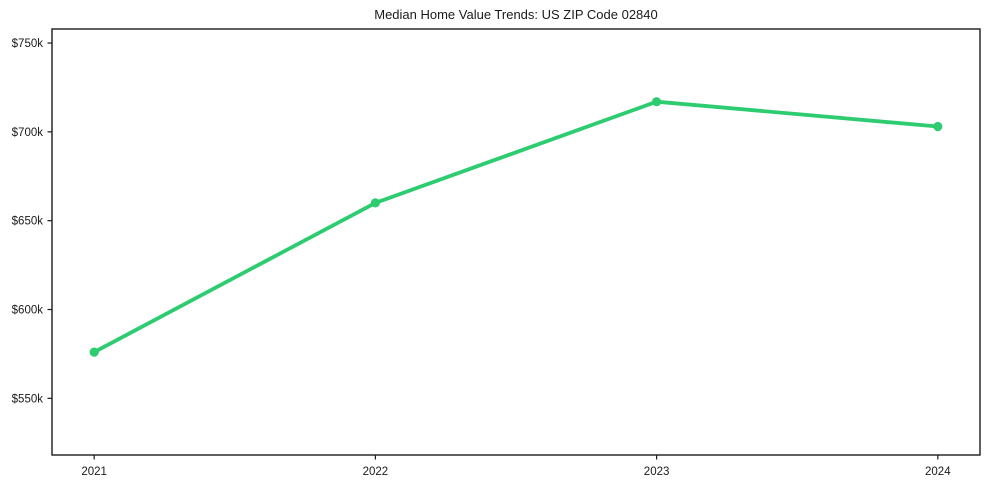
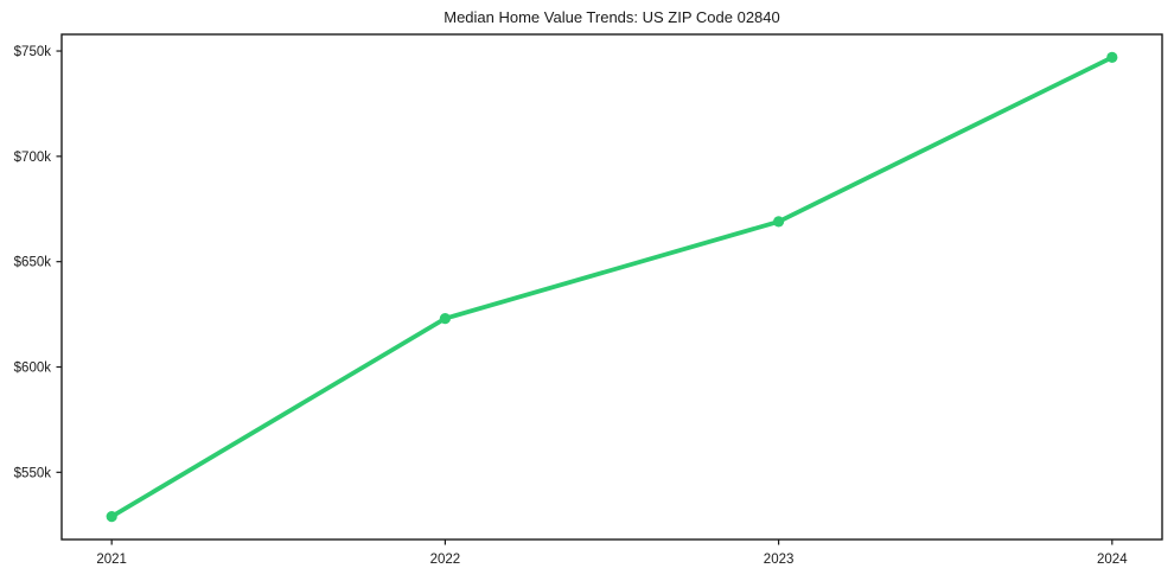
2021: $576k -> $529k
2022: $660k -> $623k
2023: $717k -> $669k
2024: $703k -> $747k
